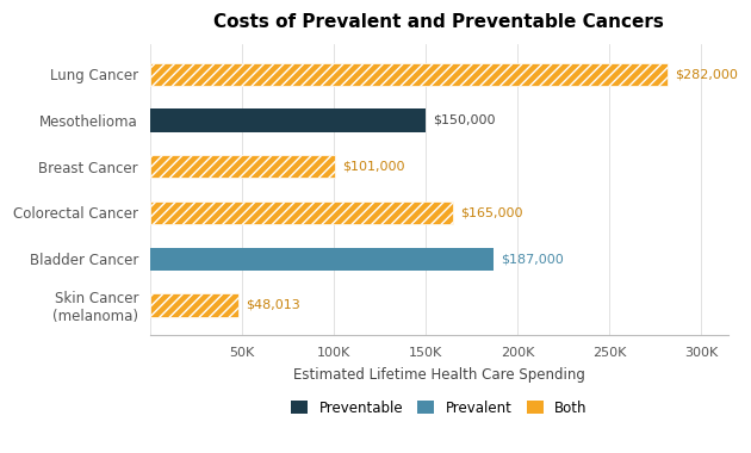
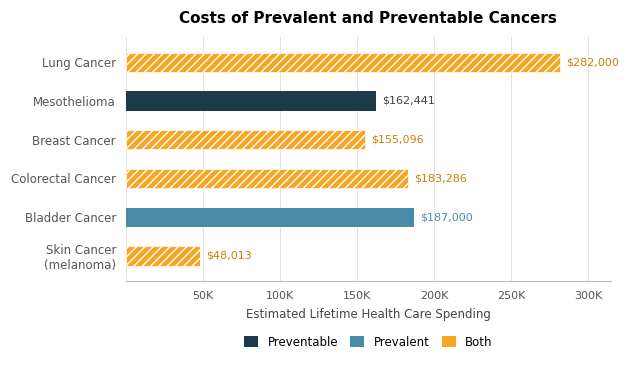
Mesothelioma: $150,000 -> $162,441
Breast Cancer: $101,000 -> $155,096
Colorectal Cancer: $165,000 -> $183,286
